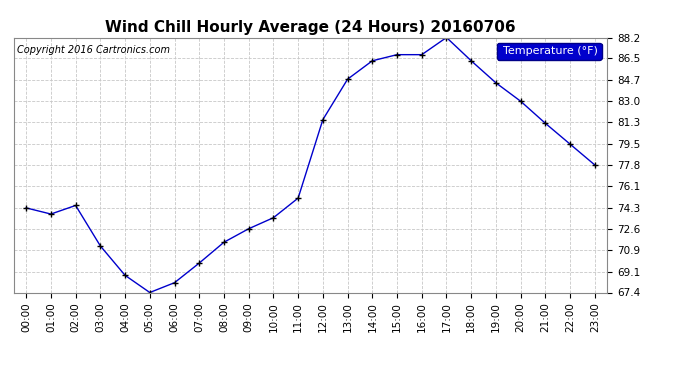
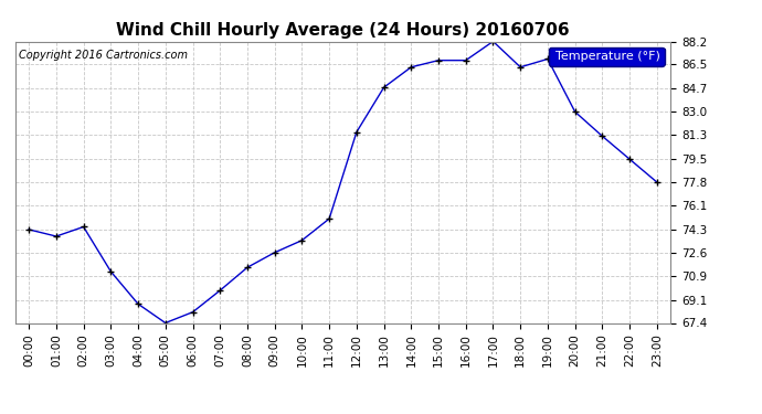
19:00: 84.5 -> 86.9
